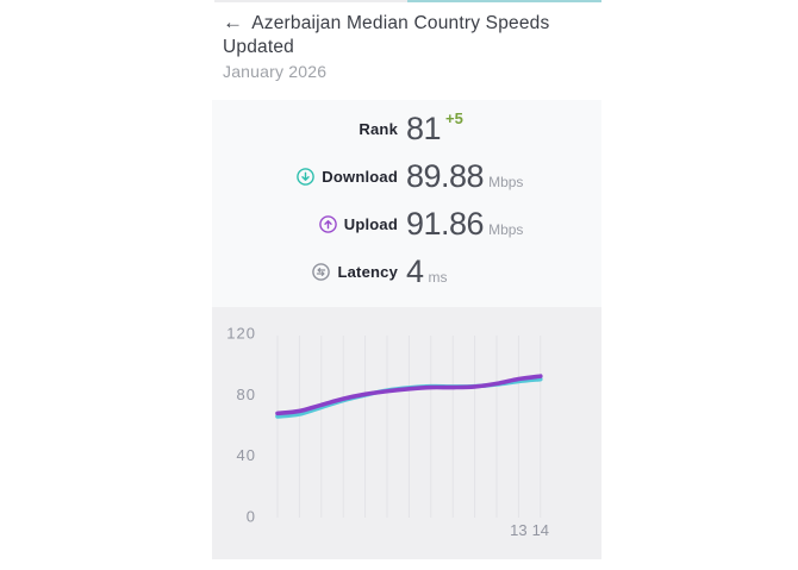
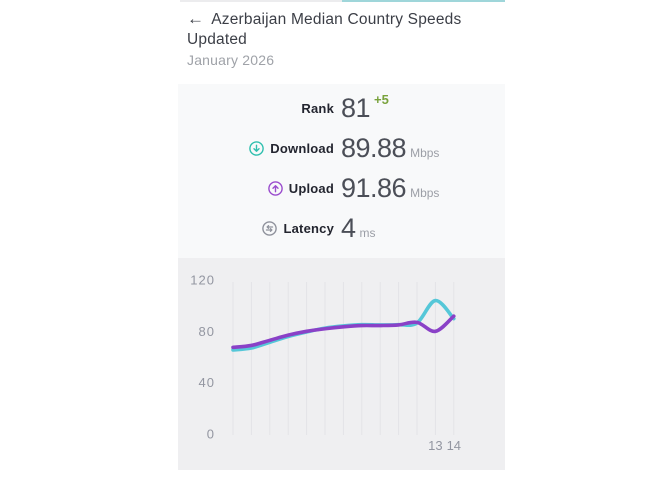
Download/13: 88 -> 104
Upload/13: 90 -> 80
